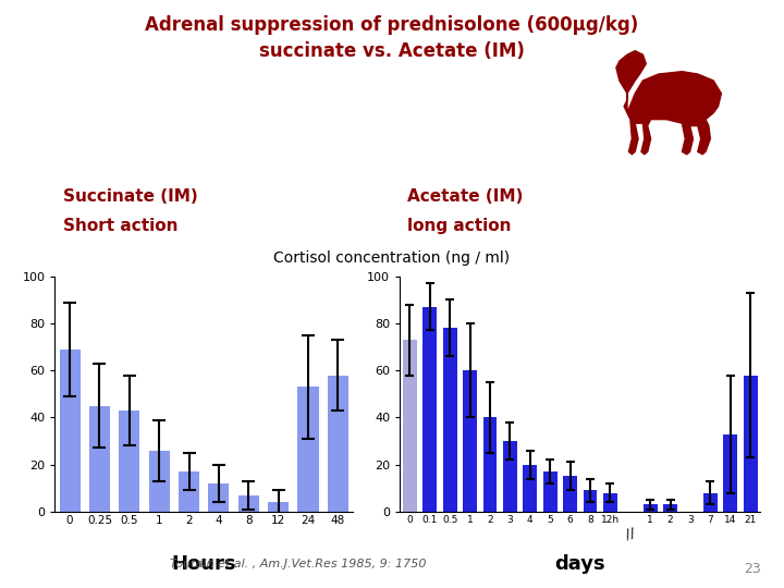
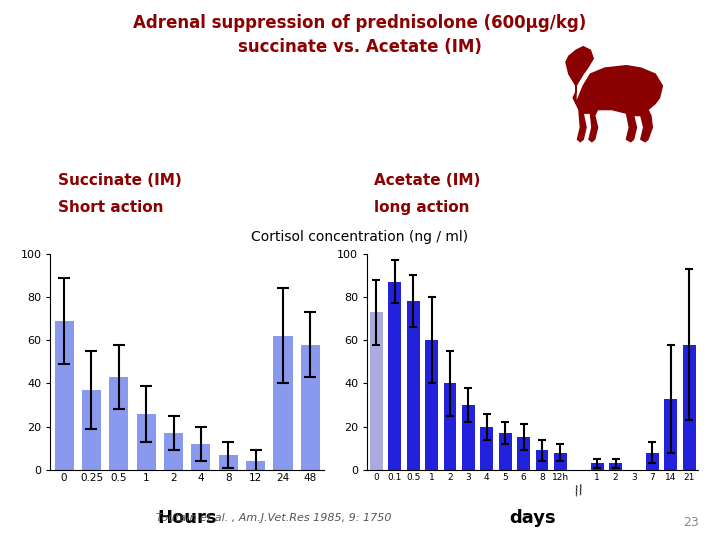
0.25: 45 -> 37
24: 53 -> 62
